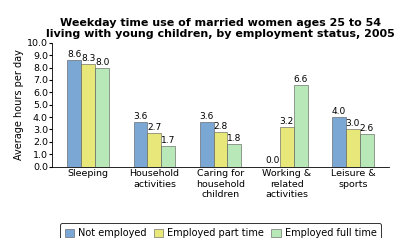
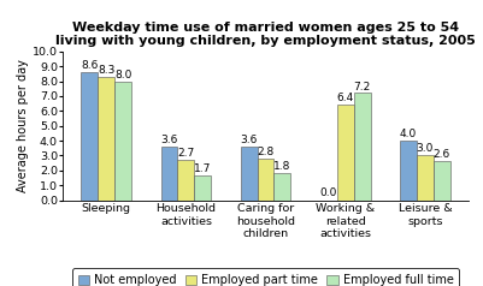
Employed part time/Working & related activities: 3.2 -> 6.4
Employed full time/Working & related activities: 6.6 -> 7.2
